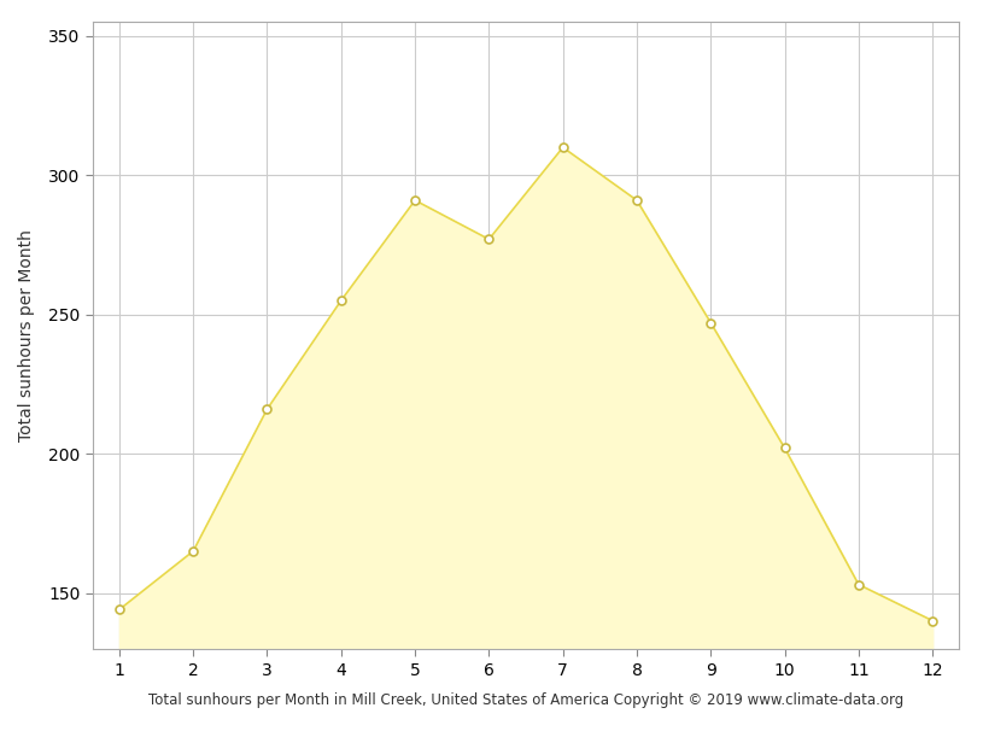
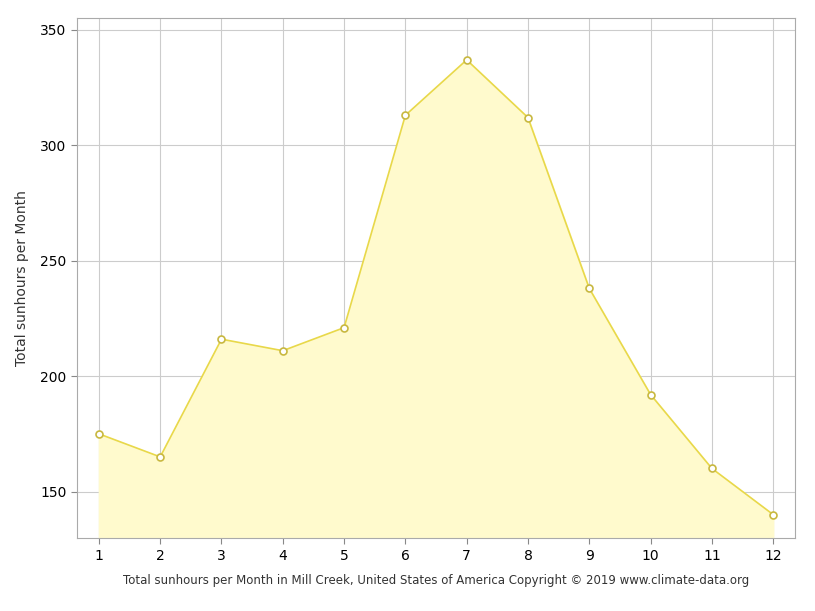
1: 144 -> 175
4: 255 -> 211
5: 291 -> 221
6: 277 -> 313
7: 310 -> 337
8: 291 -> 312
9: 247 -> 238
10: 202 -> 192
11: 153 -> 160
